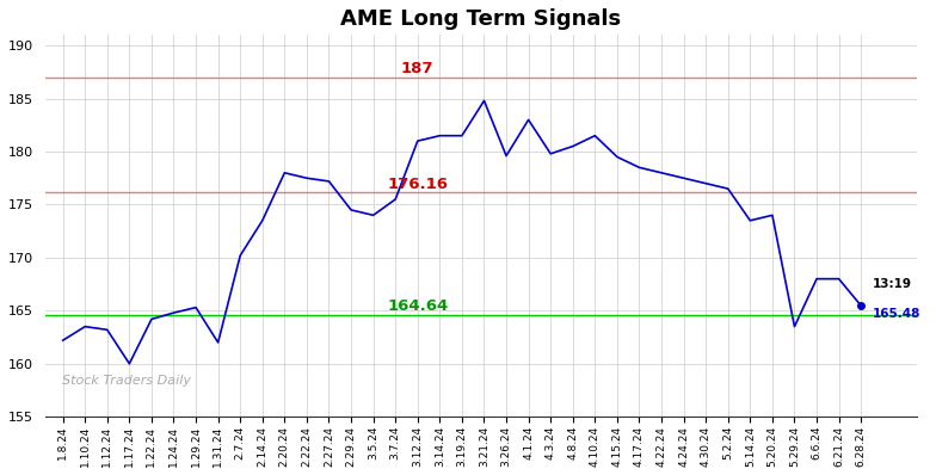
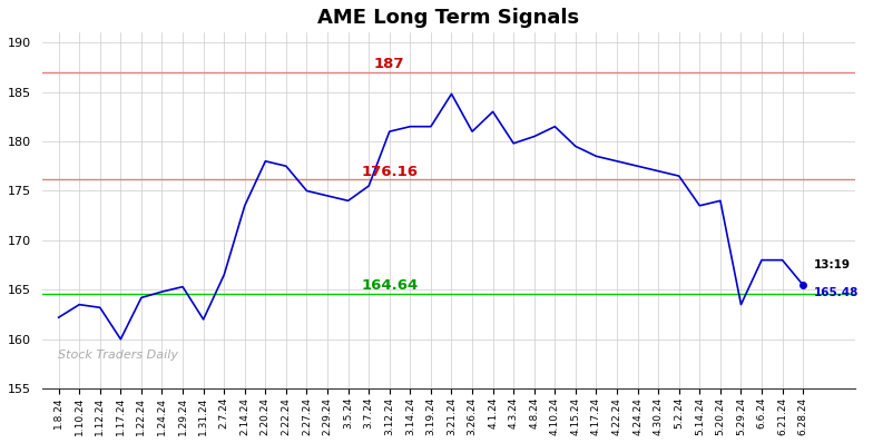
2.7.24: 170.2 -> 166.5
2.27.24: 177.2 -> 175.0
3.26.24: 179.6 -> 181.0
